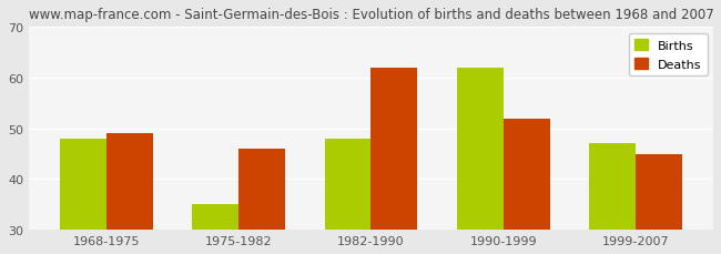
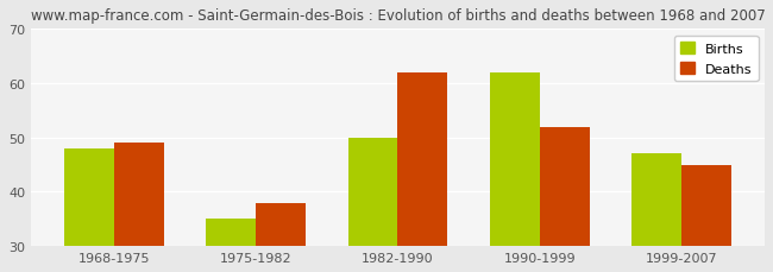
Deaths/1975-1982: 46 -> 38
Births/1982-1990: 48 -> 50
